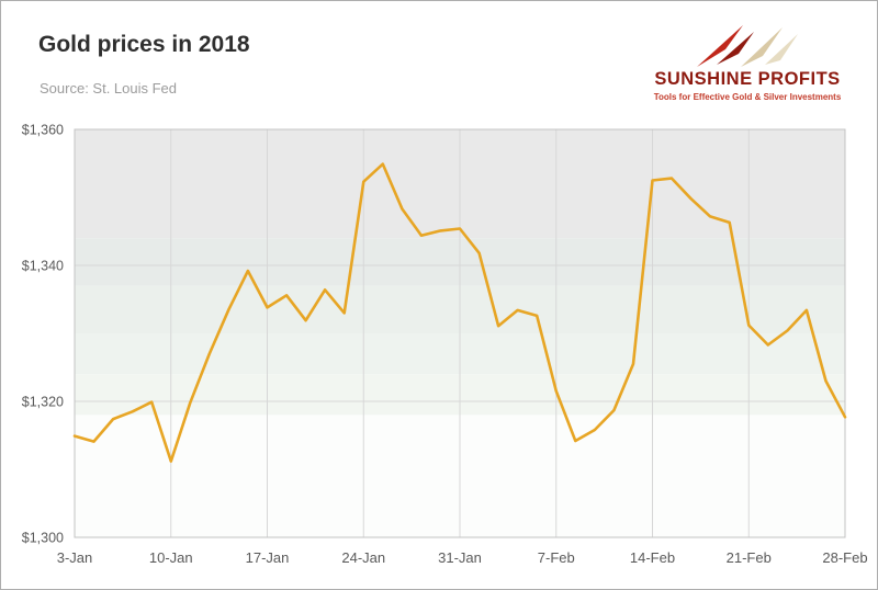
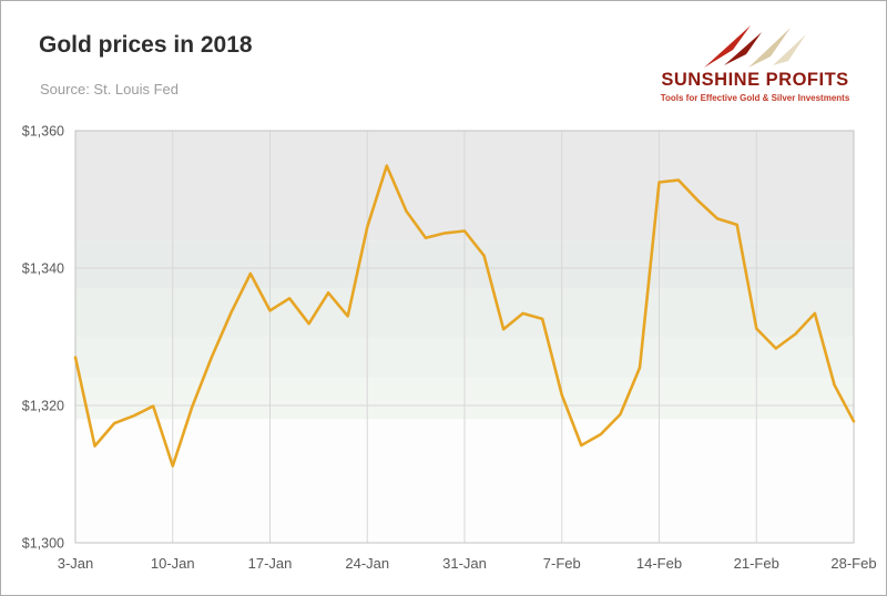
3-Jan: $1315 -> $1327
24-Jan: $1352 -> $1346
